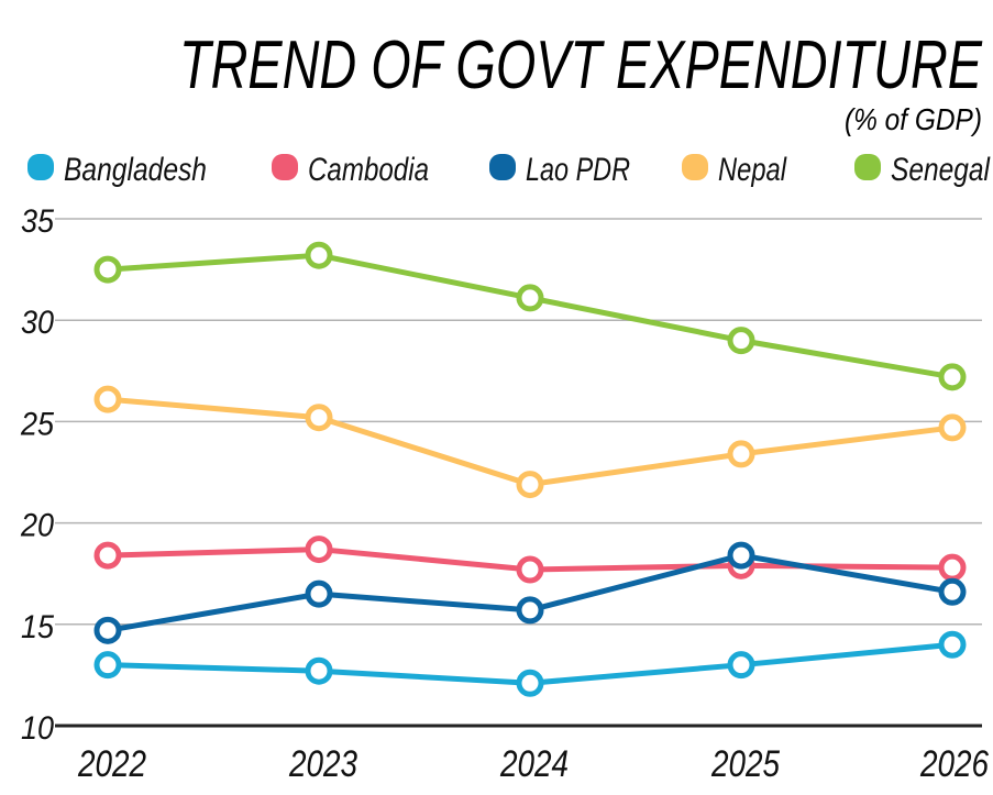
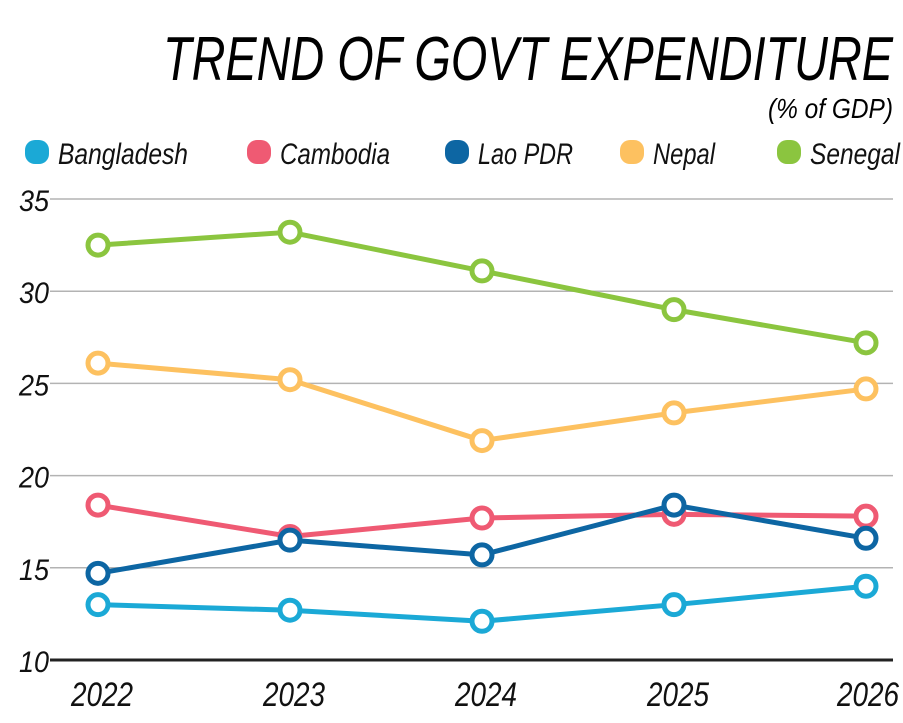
Cambodia/2023: 18.7 -> 16.7
